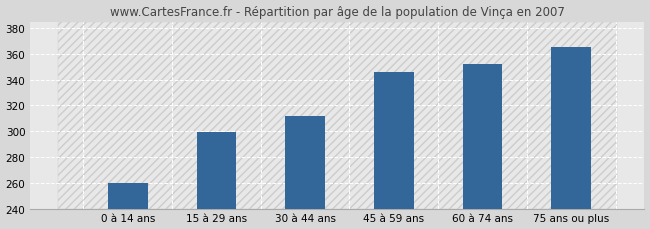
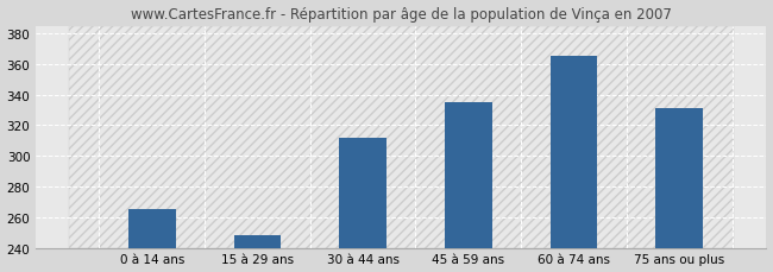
0 à 14 ans: 260 -> 265
15 à 29 ans: 299 -> 248
45 à 59 ans: 346 -> 335
60 à 74 ans: 352 -> 365
75 ans ou plus: 365 -> 331
